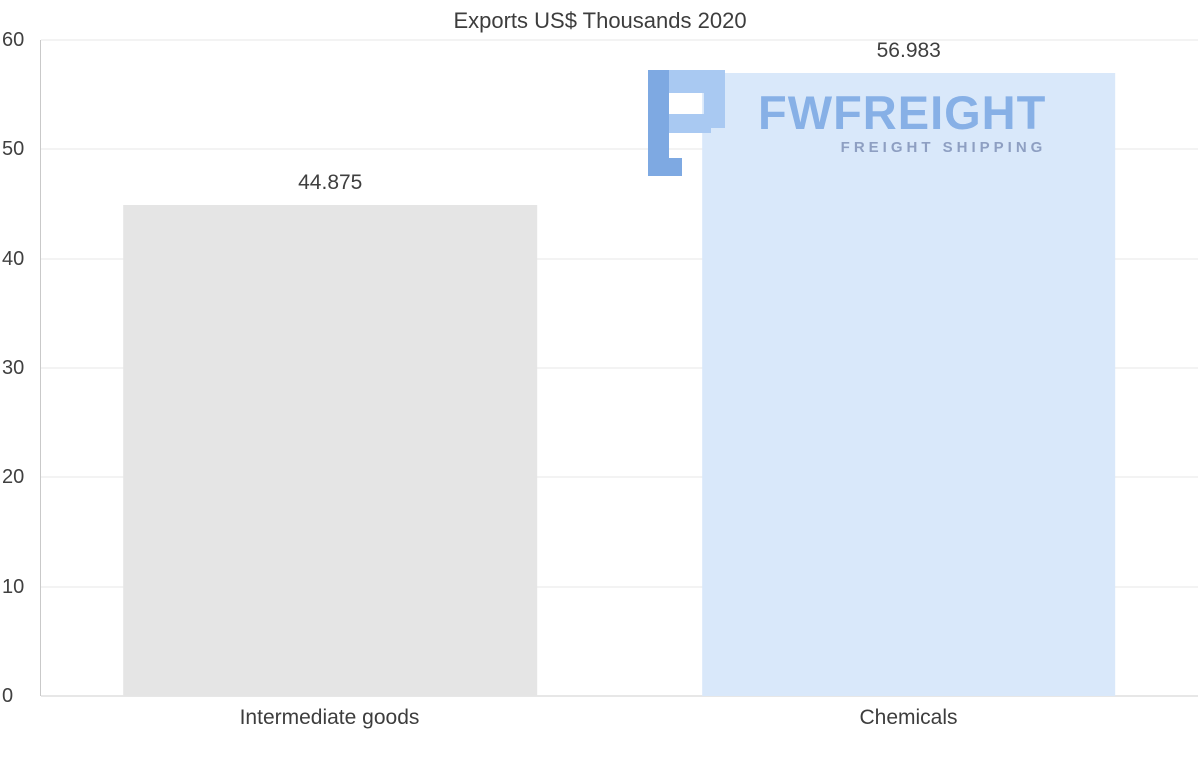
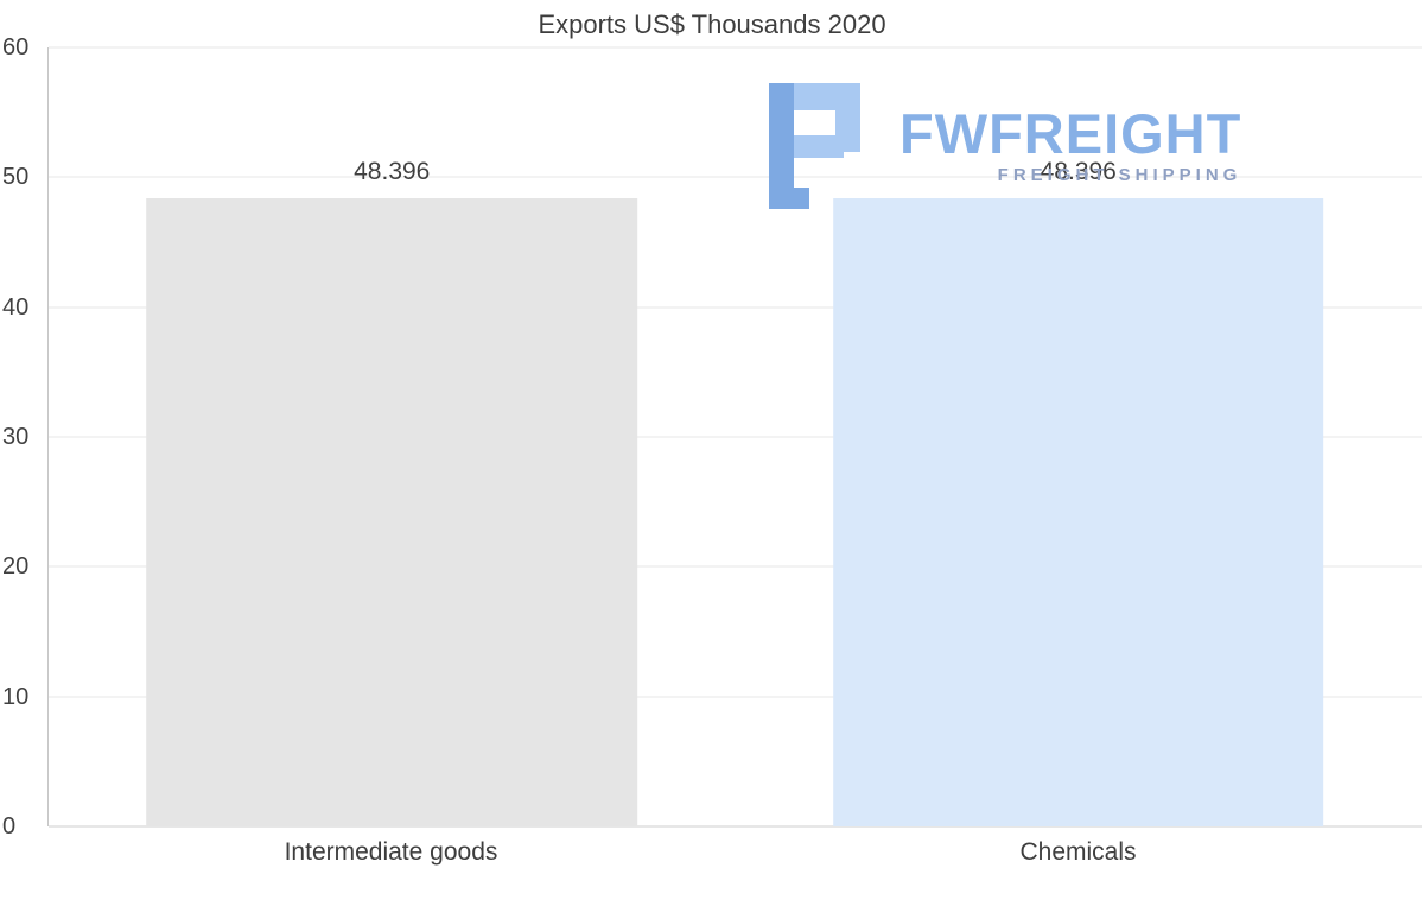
Intermediate goods: 44.875 -> 48.396
Chemicals: 56.983 -> 48.396
